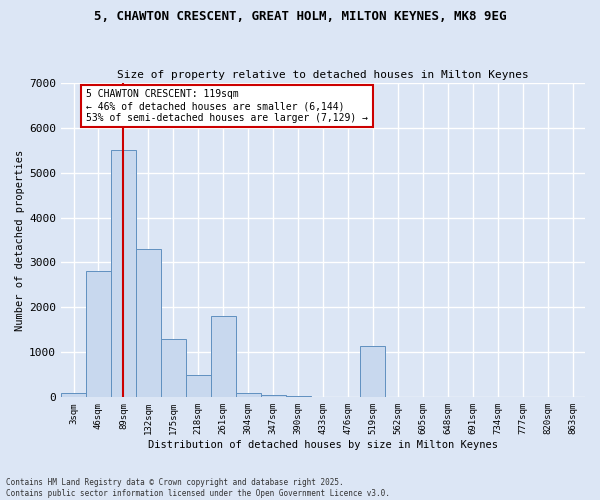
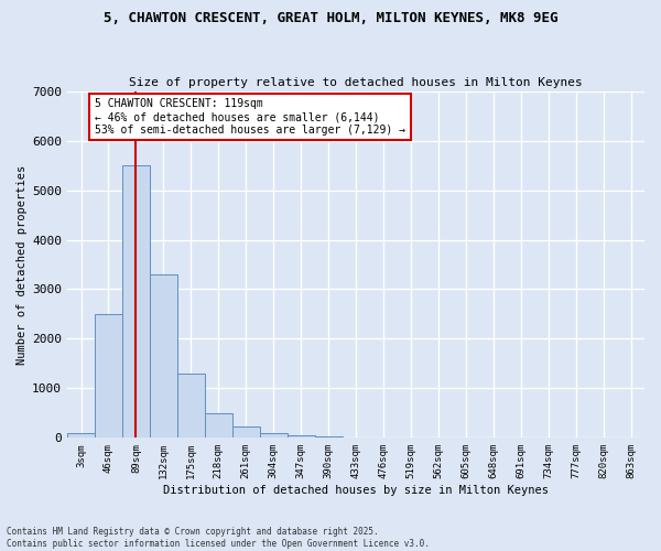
46sqm: 2800 -> 2500
261sqm: 1800 -> 220
519sqm: 1150 -> 0
